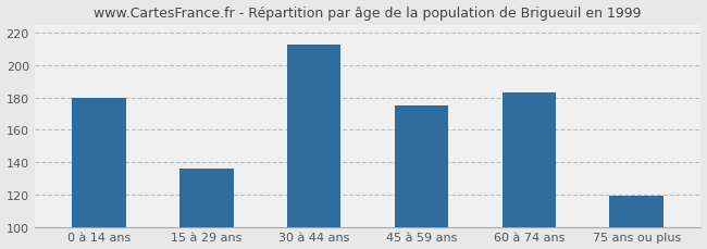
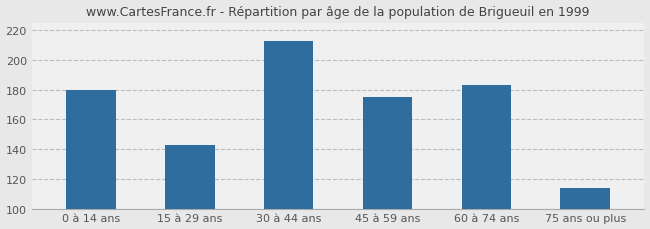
15 à 29 ans: 136 -> 143
75 ans ou plus: 119 -> 114
